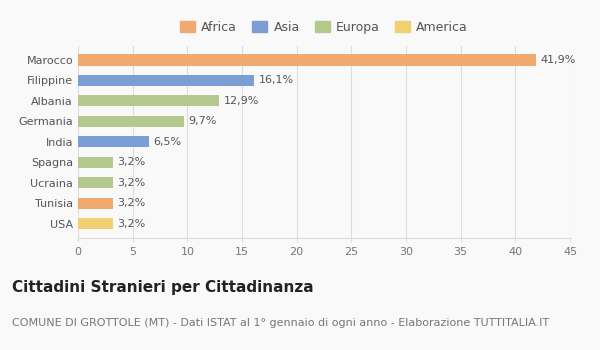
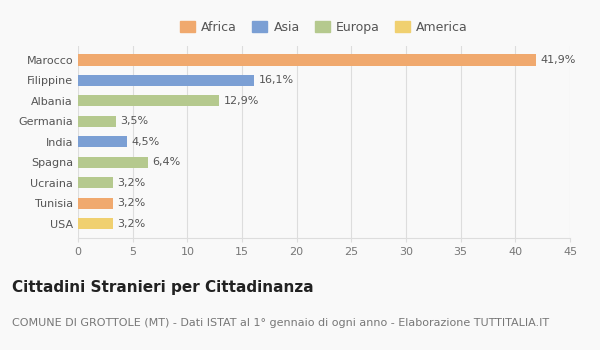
Germania: 9,7% -> 3,5%
India: 6,5% -> 4,5%
Spagna: 3,2% -> 6,4%
